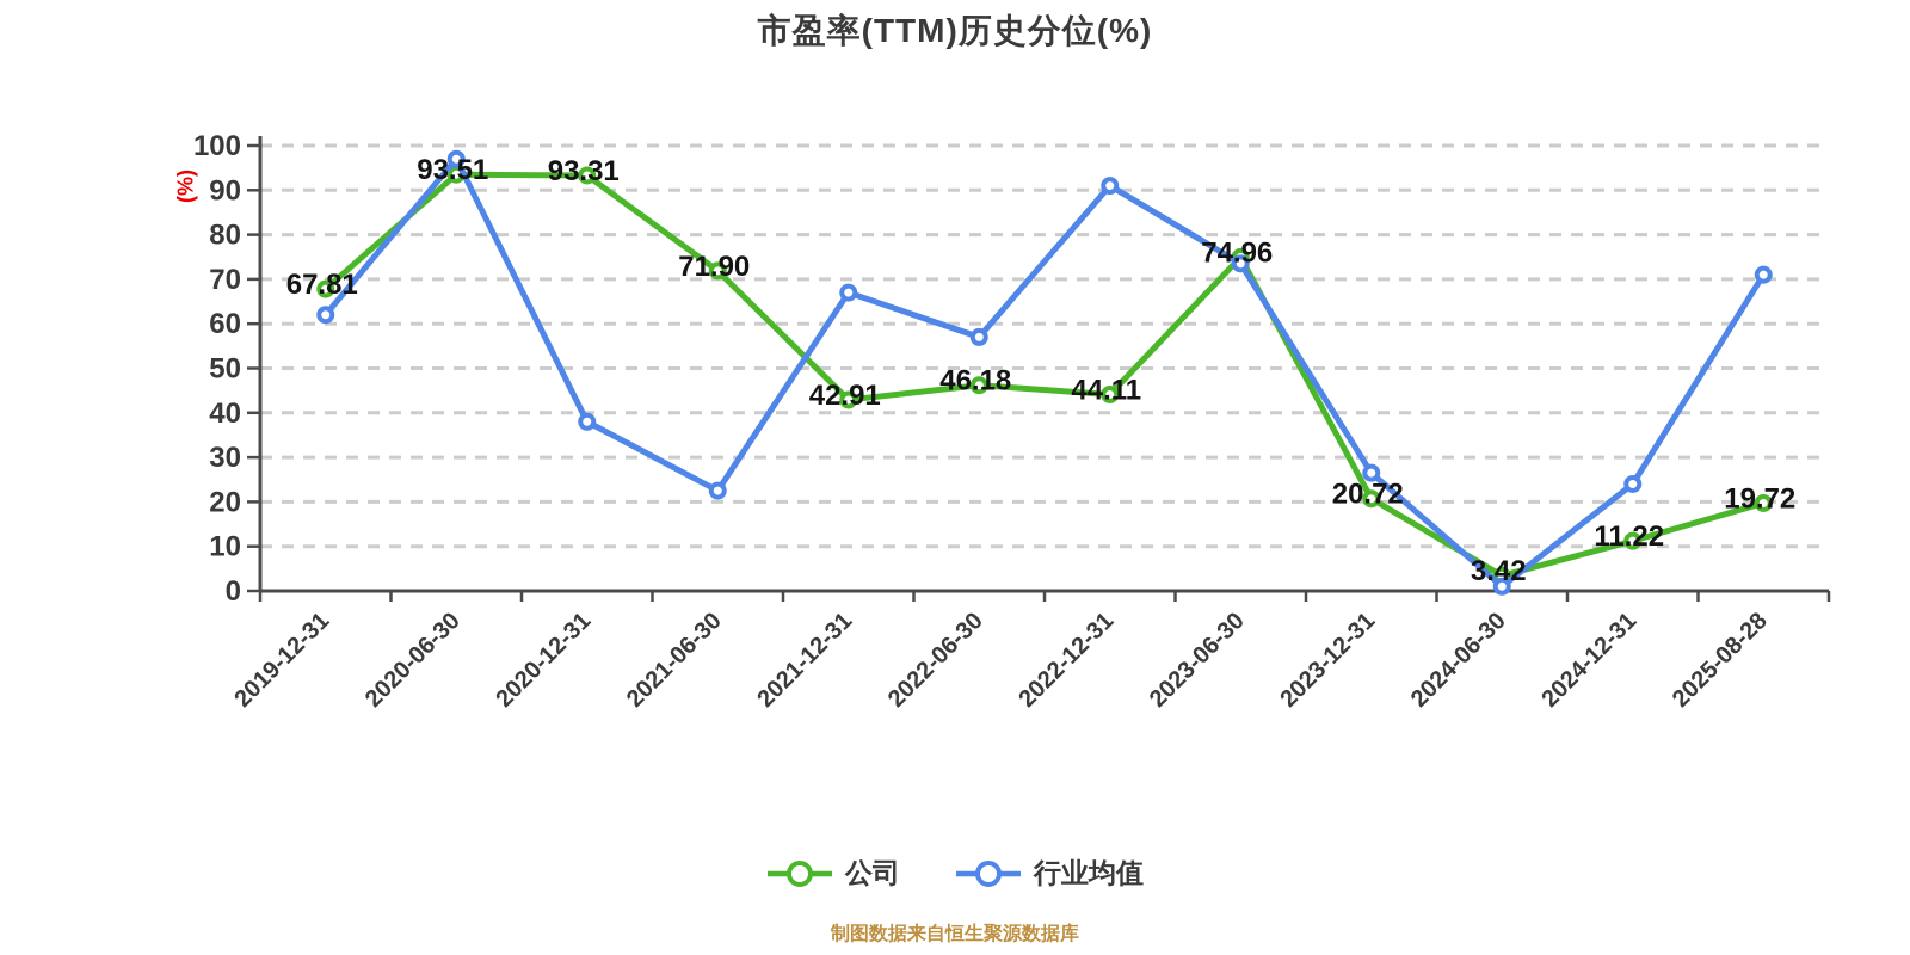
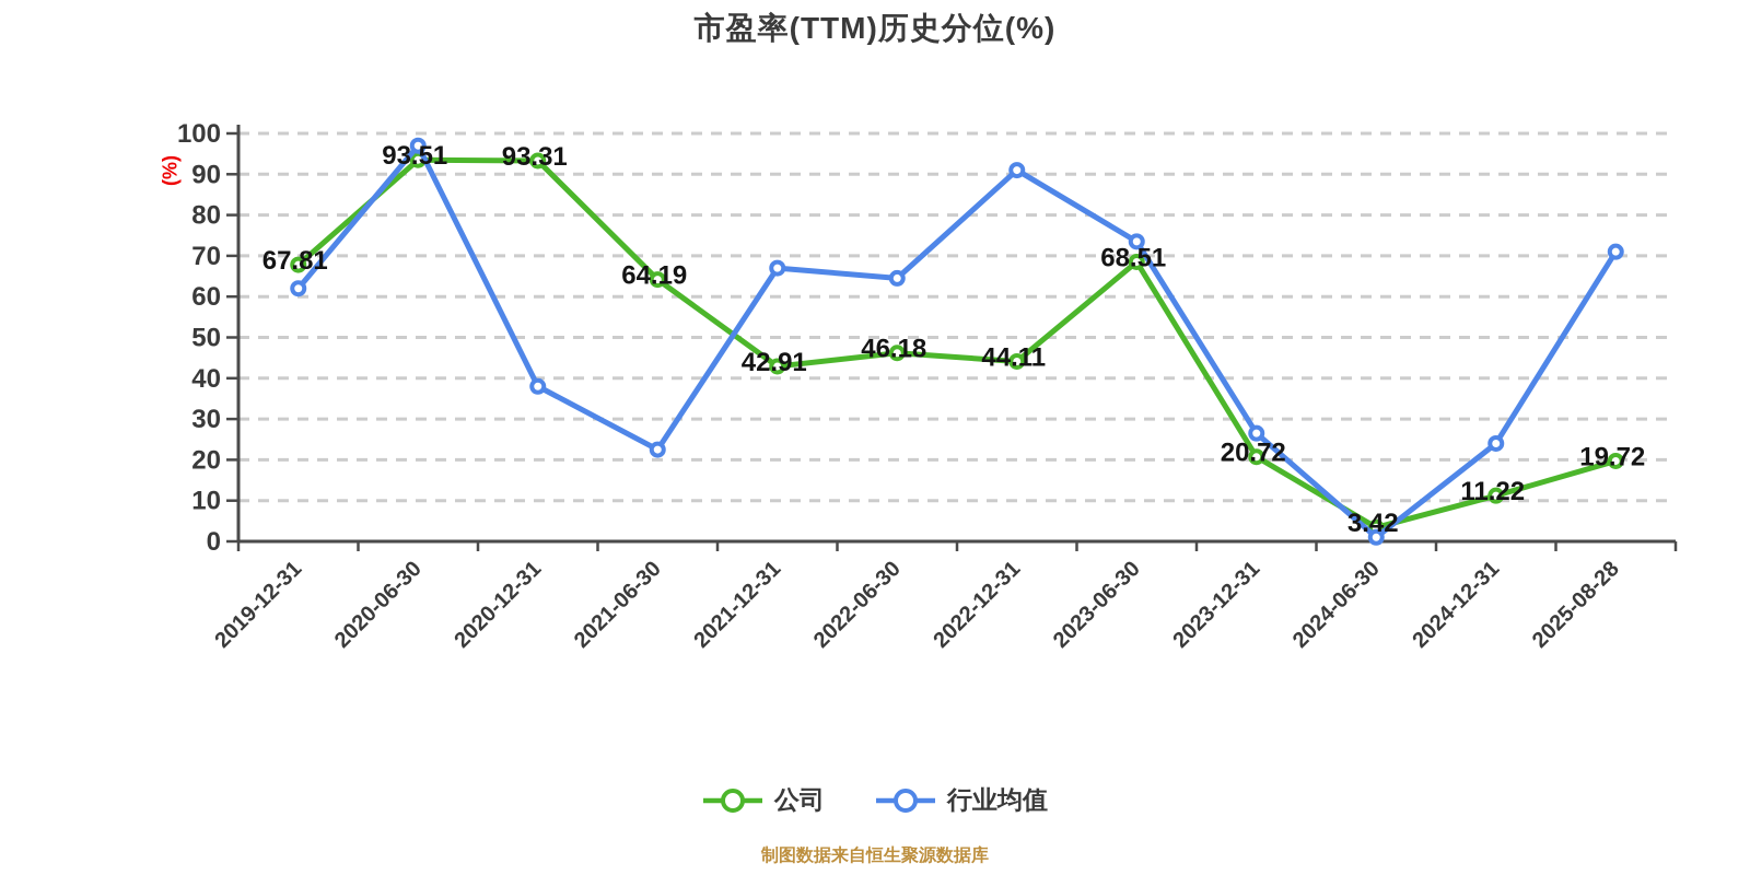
公司/2021-06-30: 71.90 -> 64.19
行业均值/2022-06-30: 57 -> 64
公司/2023-06-30: 74.96 -> 68.51
